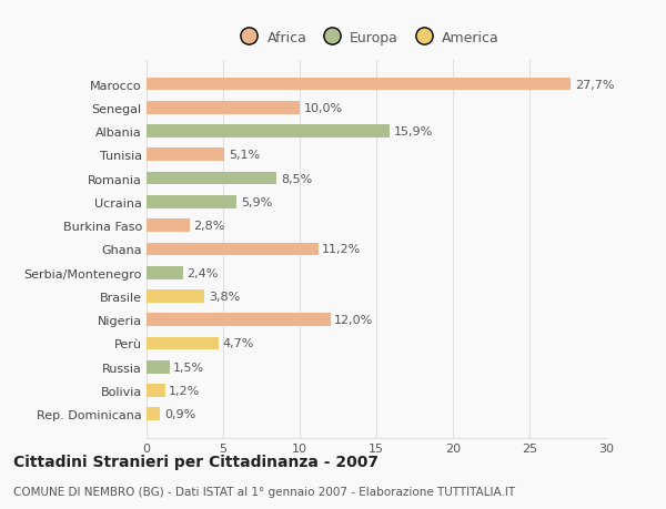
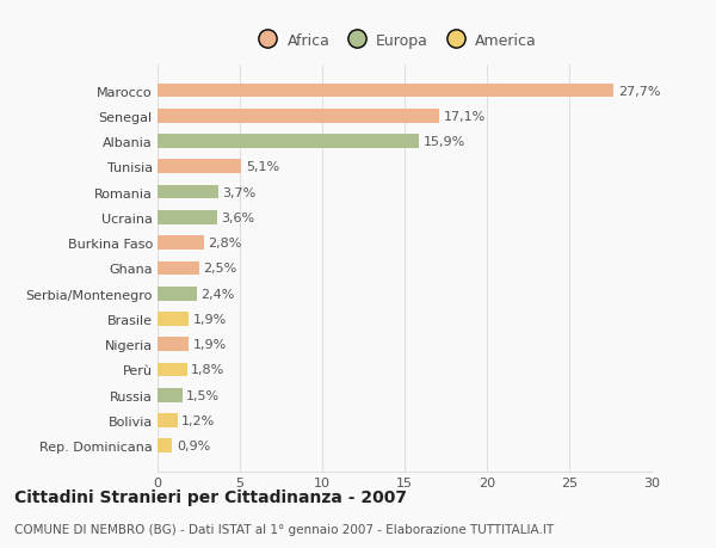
Senegal: 10,0% -> 17,1%
Romania: 8,5% -> 3,7%
Ucraina: 5,9% -> 3,6%
Ghana: 11,2% -> 2,5%
Brasile: 3,8% -> 1,9%
Nigeria: 12,0% -> 1,9%
Perù: 4,7% -> 1,8%
